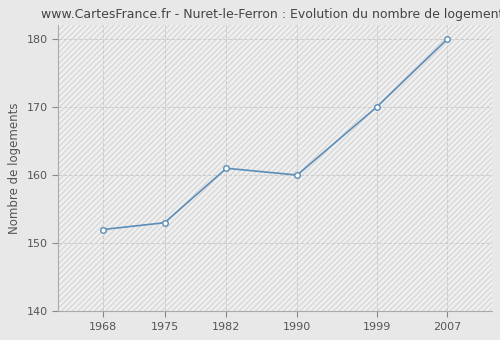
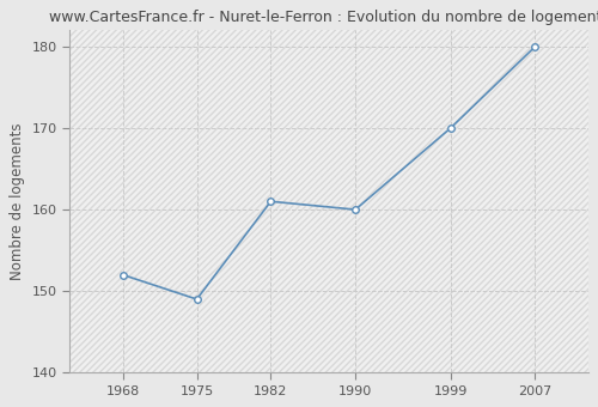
1975: 153 -> 149
